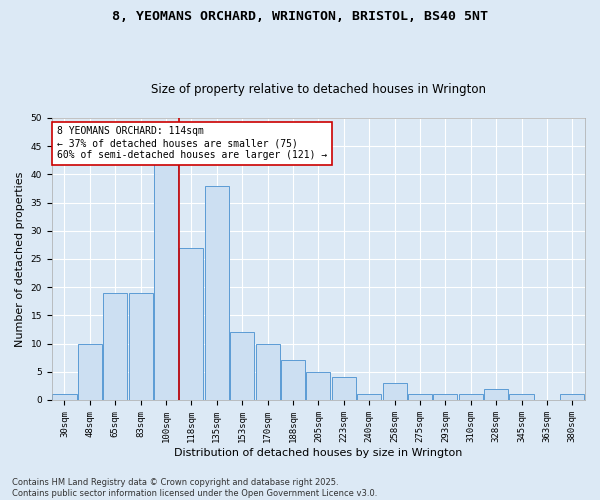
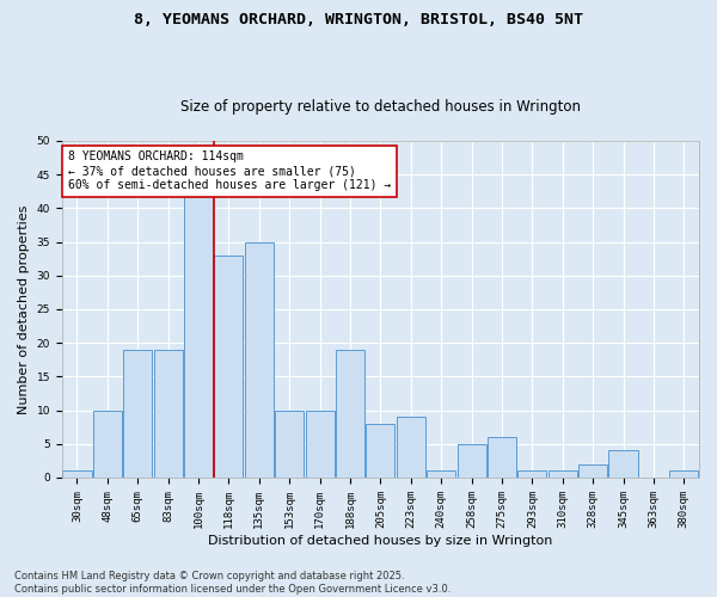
118sqm: 27 -> 33
135sqm: 38 -> 35
153sqm: 12 -> 10
188sqm: 7 -> 19
205sqm: 5 -> 8
223sqm: 4 -> 9
258sqm: 3 -> 5
275sqm: 1 -> 6
345sqm: 1 -> 4
